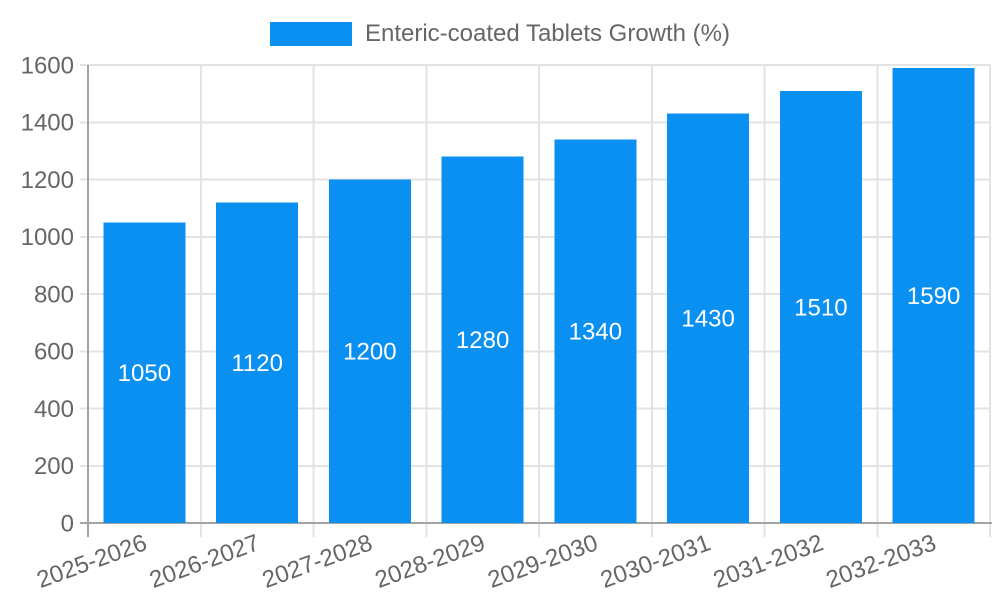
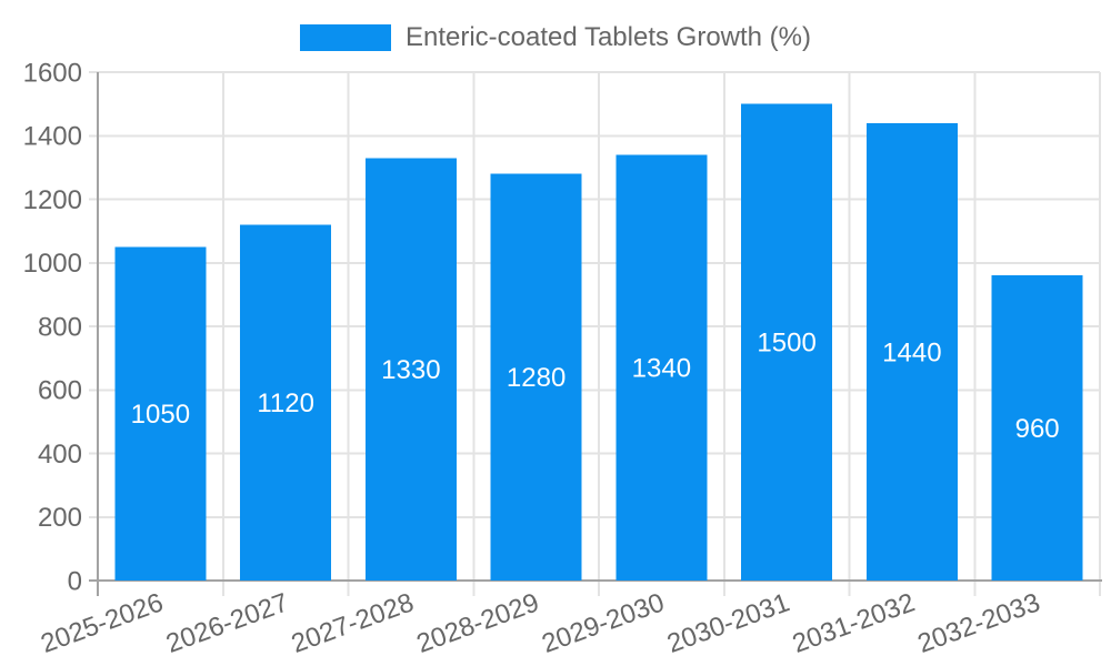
2027-2028: 1200 -> 1330
2030-2031: 1430 -> 1500
2031-2032: 1510 -> 1440
2032-2033: 1590 -> 960
